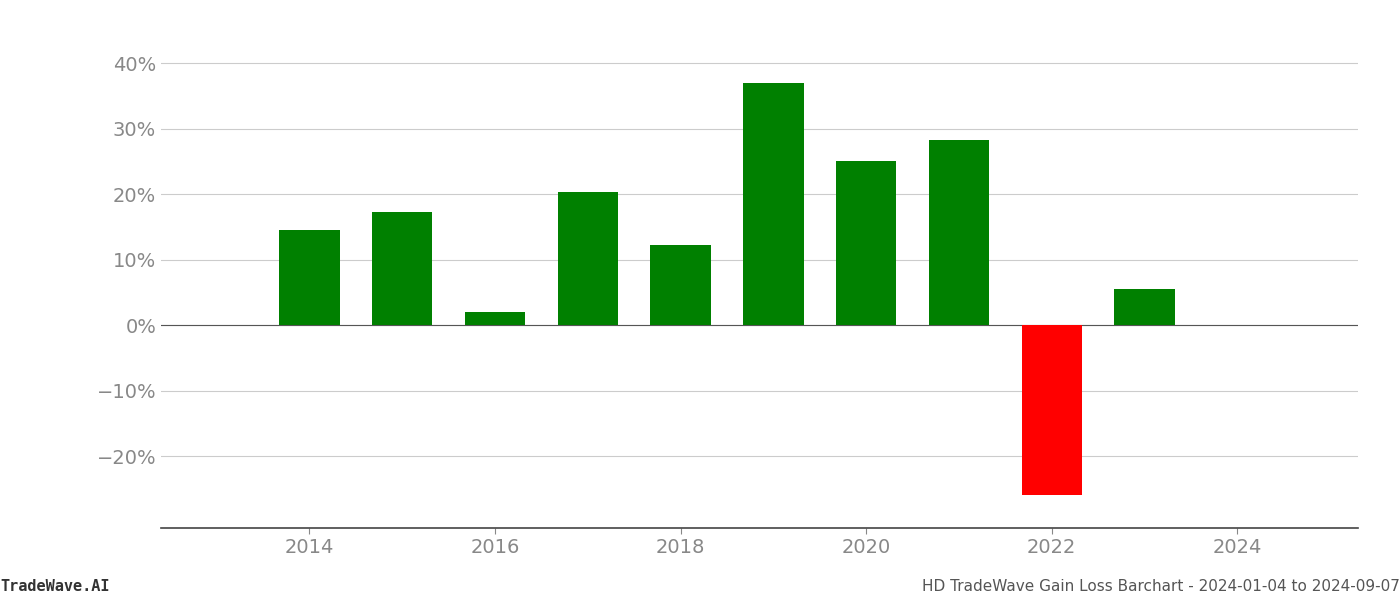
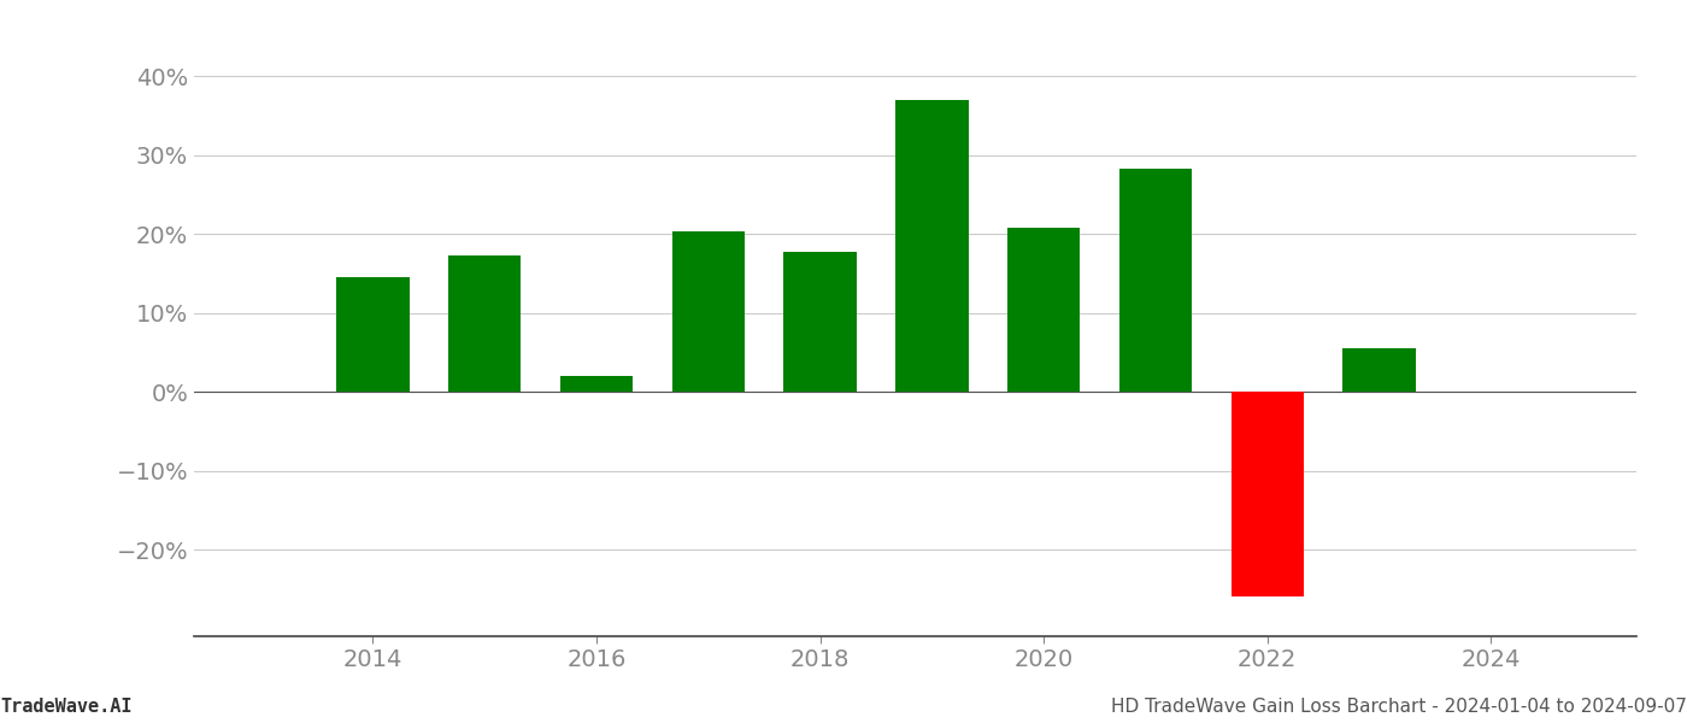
2018: 12.3% -> 17.8%
2020: 25.0% -> 20.8%
